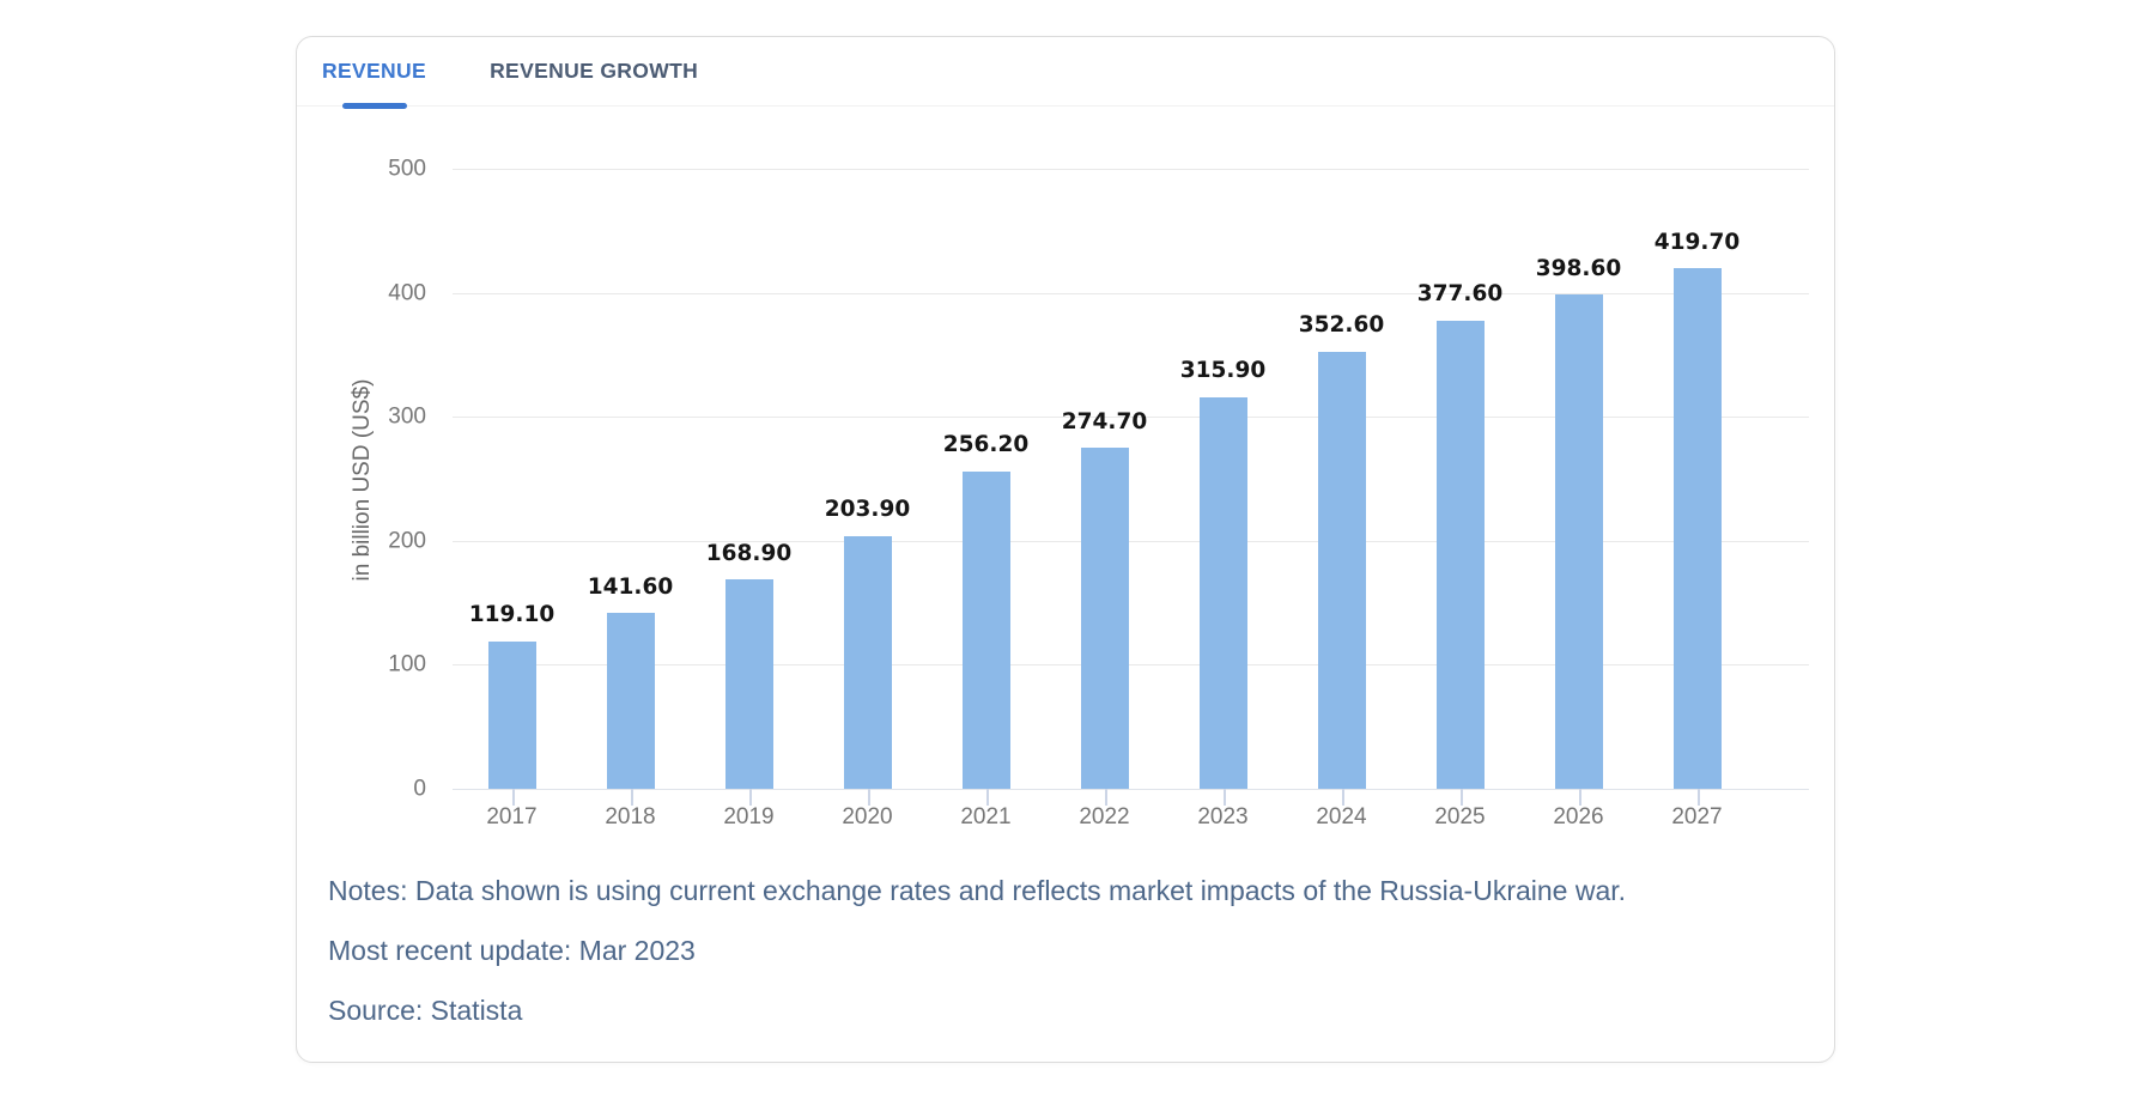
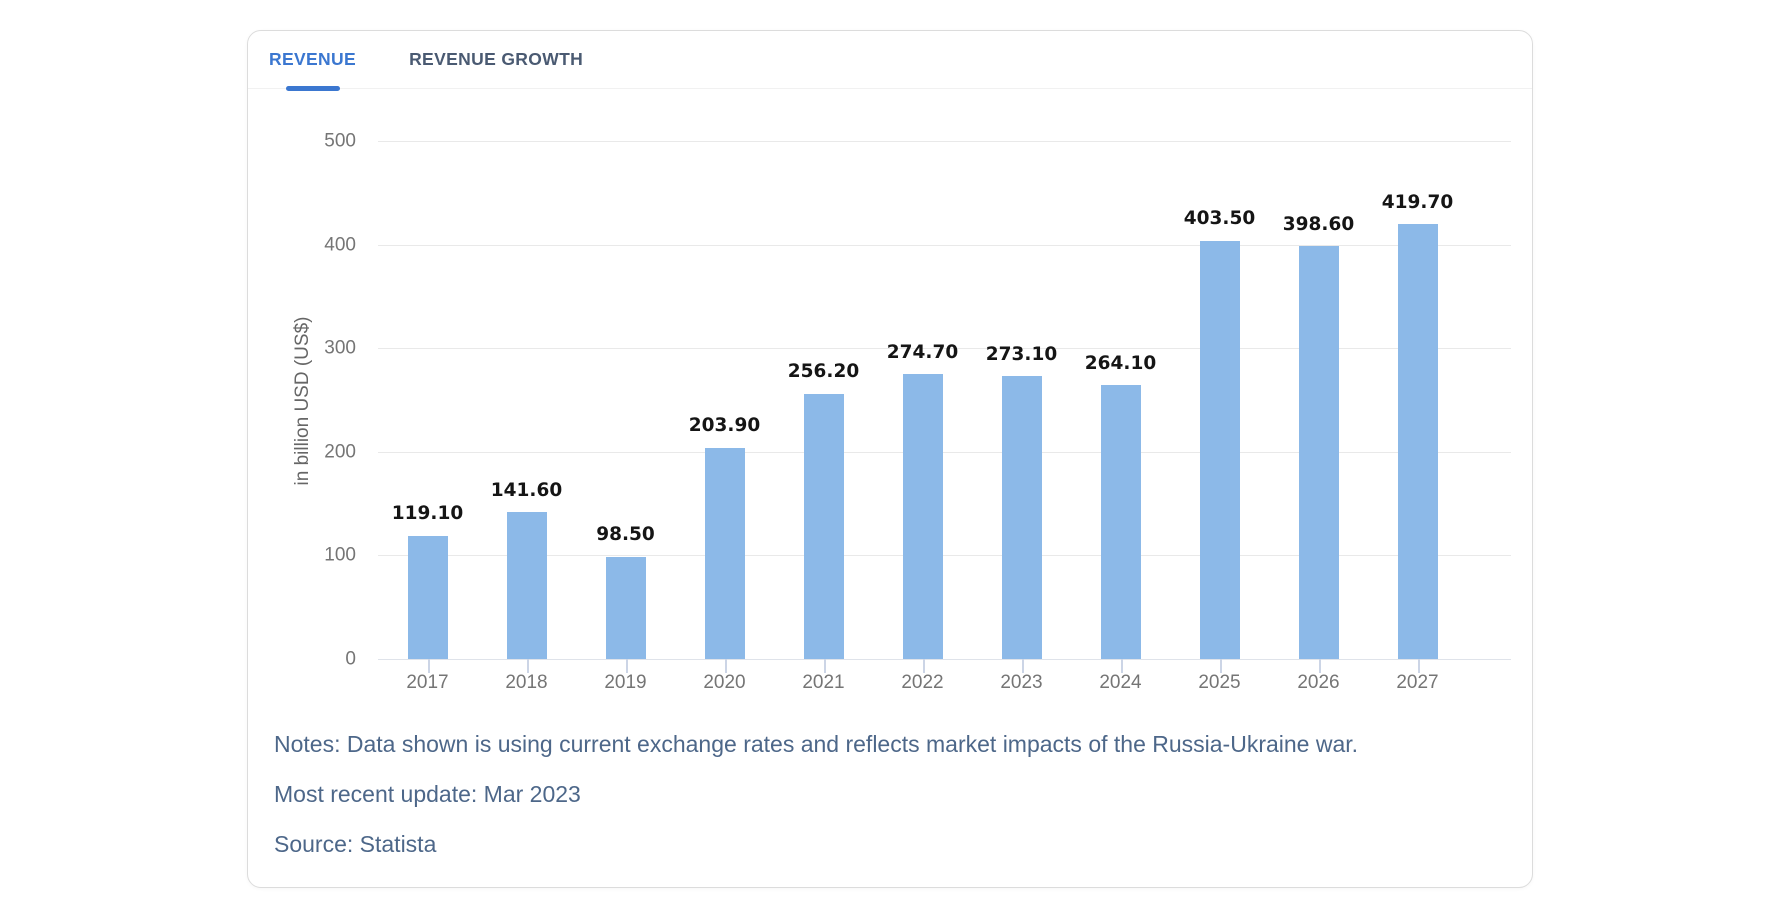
2019: 168.90 -> 98.50
2023: 315.90 -> 273.10
2024: 352.60 -> 264.10
2025: 377.60 -> 403.50
